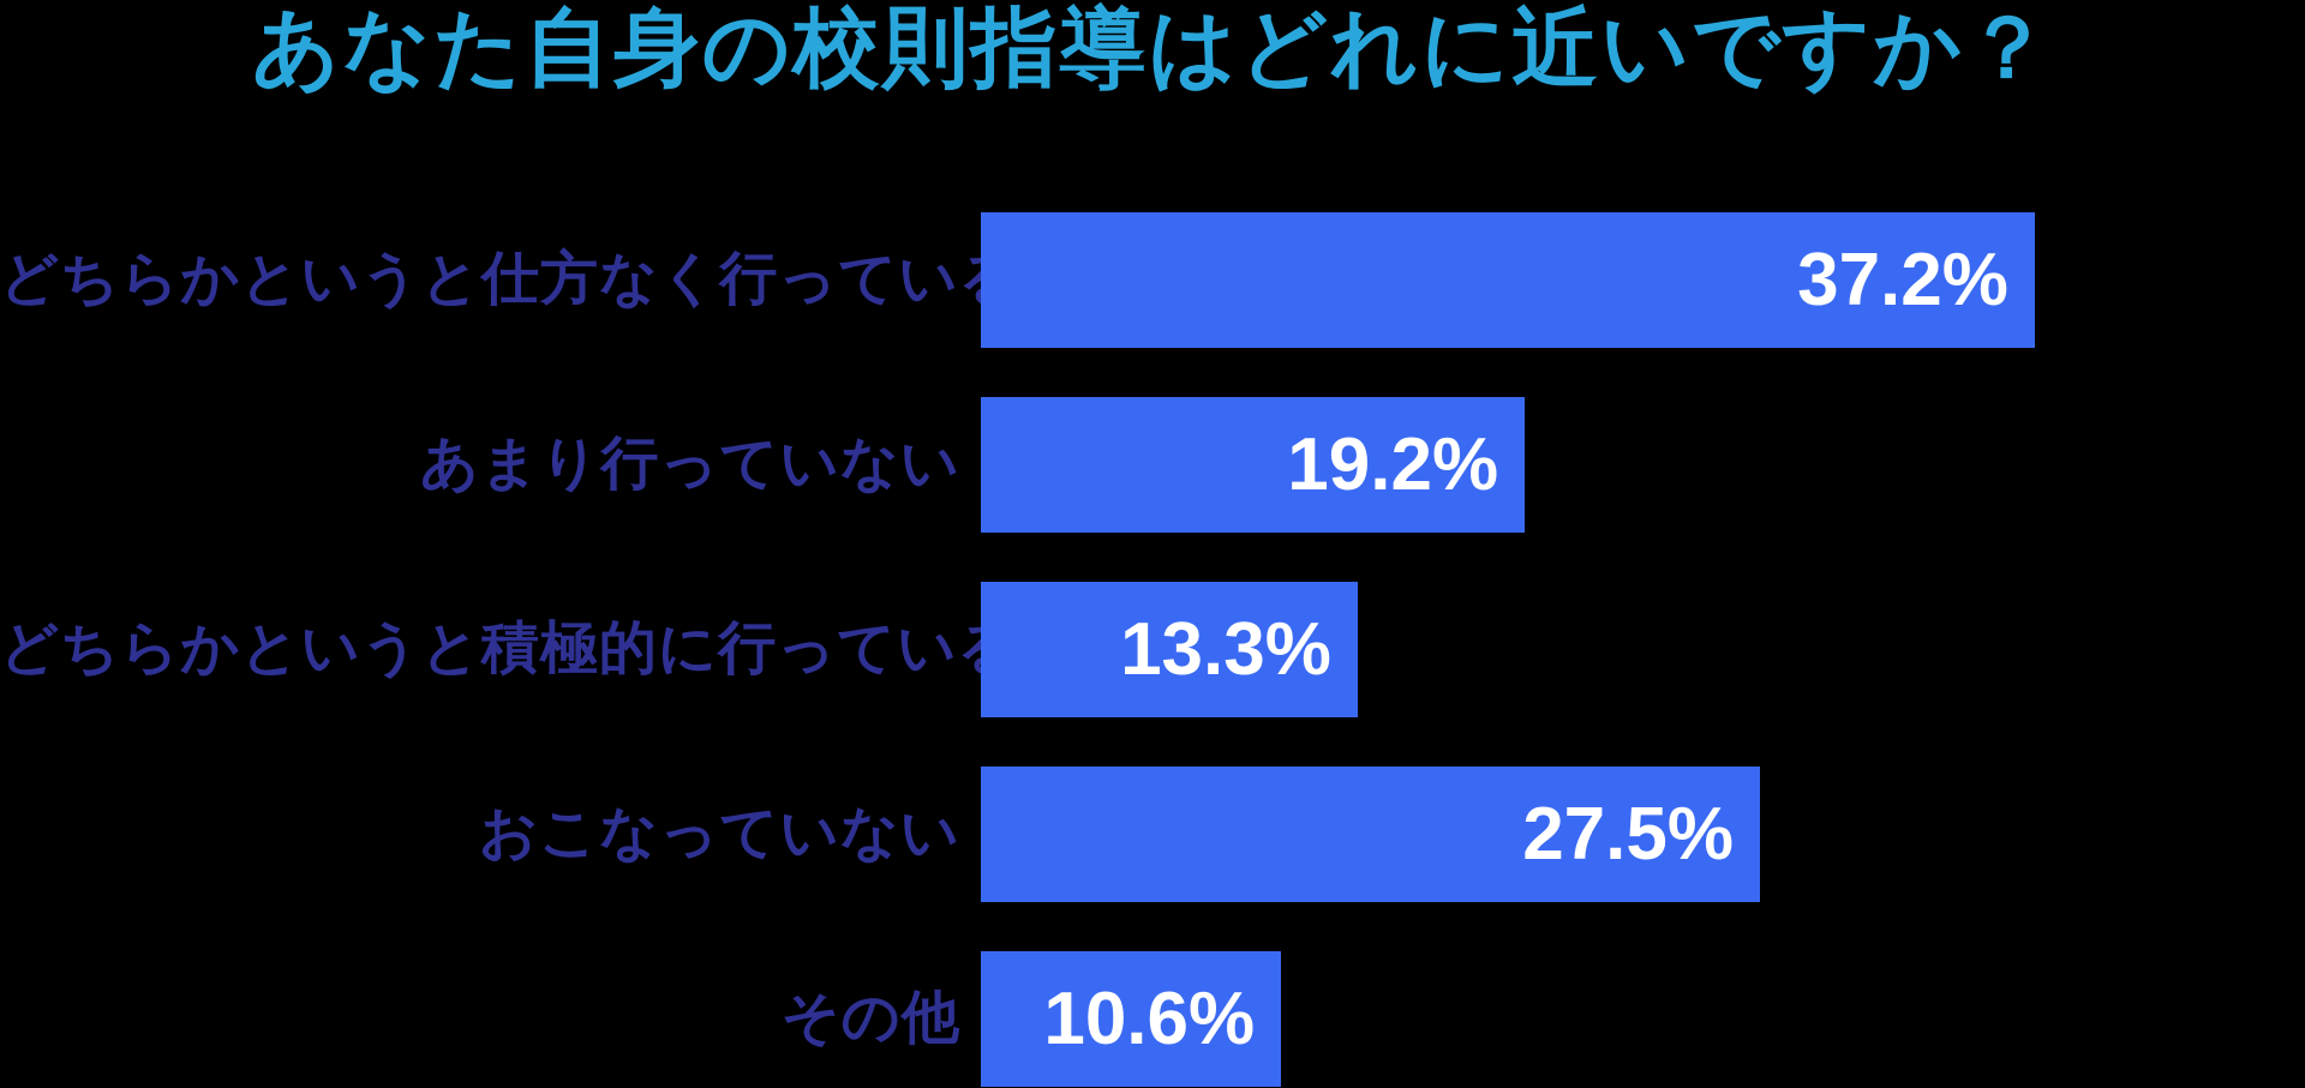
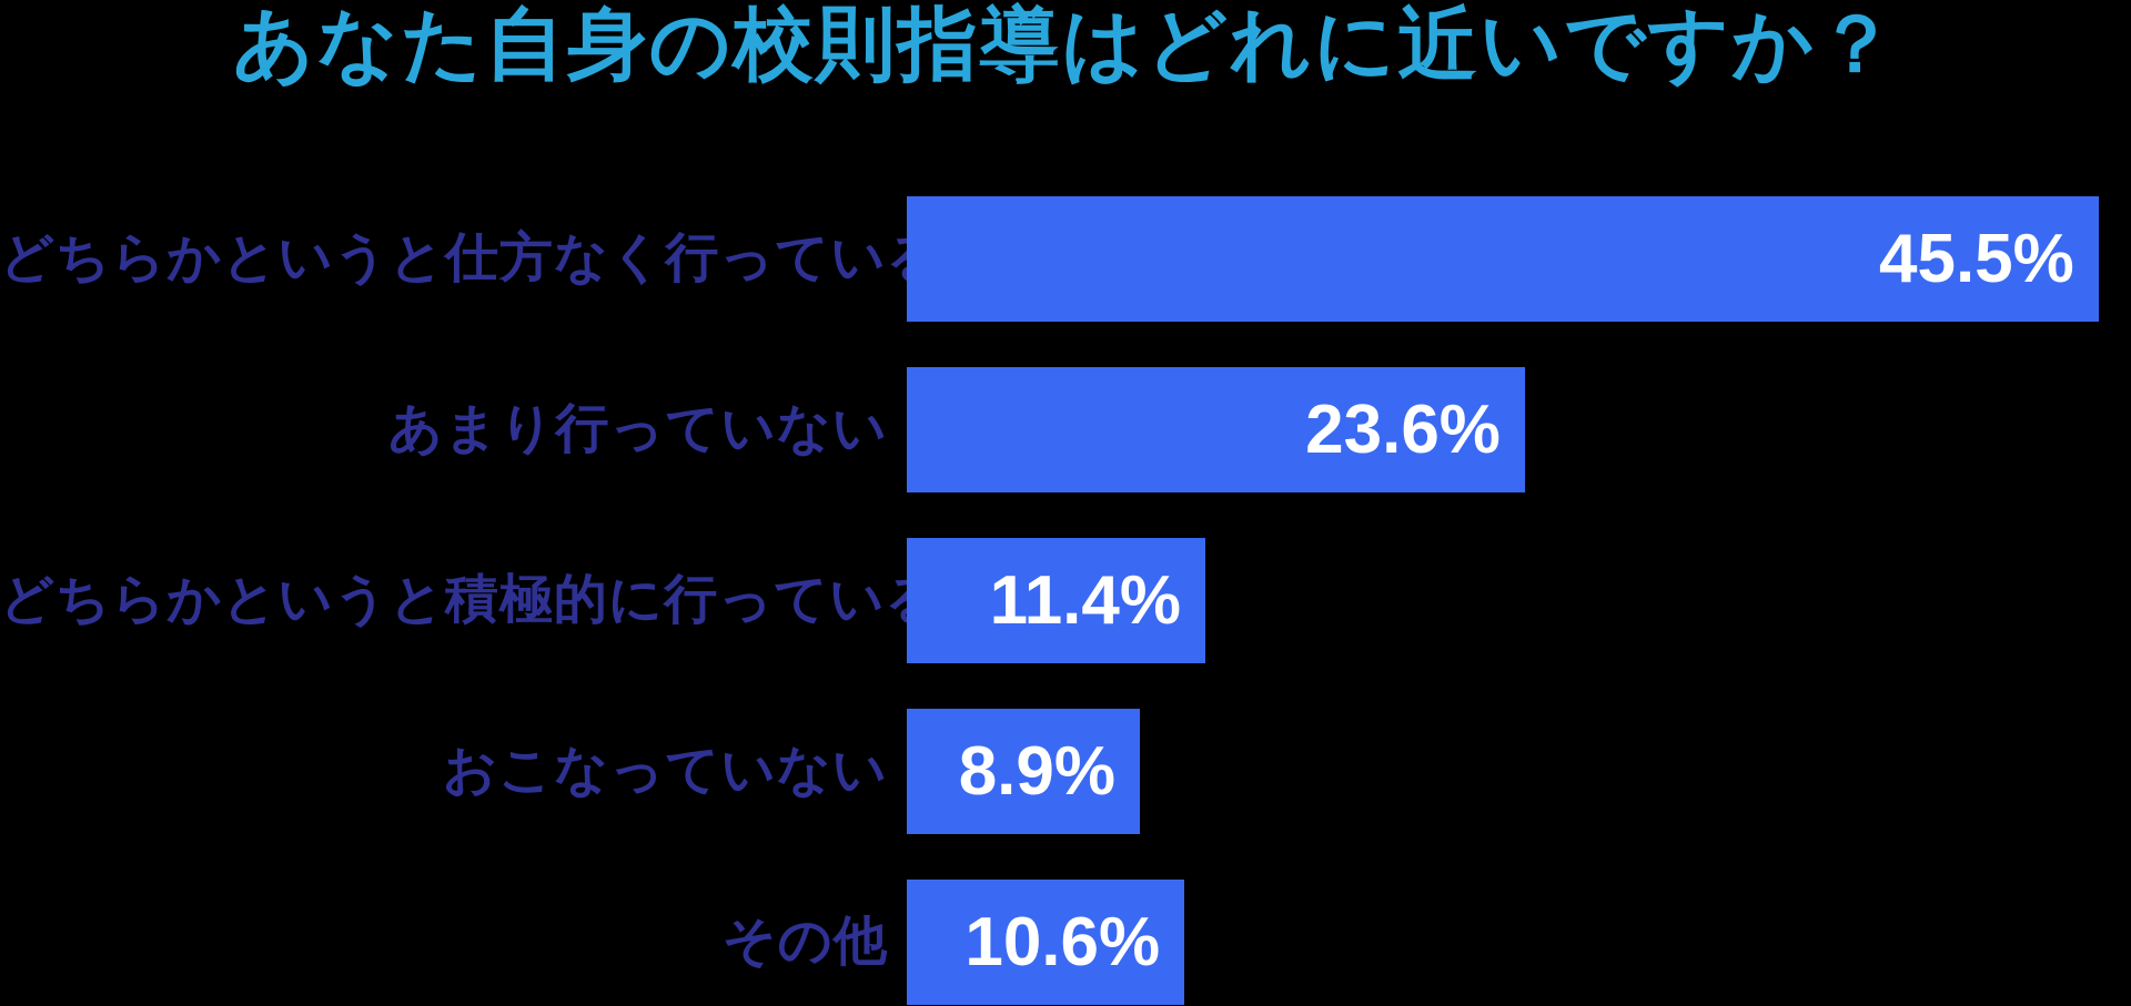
どちらかというと仕方なく行っている: 37.2% -> 45.5%
あまり行っていない: 19.2% -> 23.6%
どちらかというと積極的に行っている: 13.3% -> 11.4%
おこなっていない: 27.5% -> 8.9%
